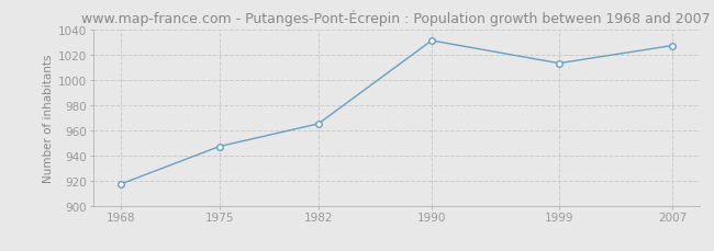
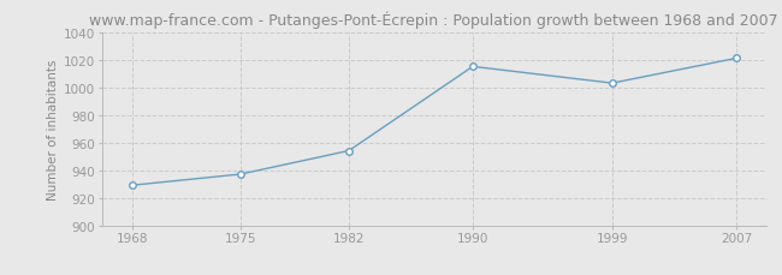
1968: 917 -> 929
1975: 947 -> 937
1982: 965 -> 954
1990: 1031 -> 1015
1999: 1013 -> 1003
2007: 1027 -> 1021
